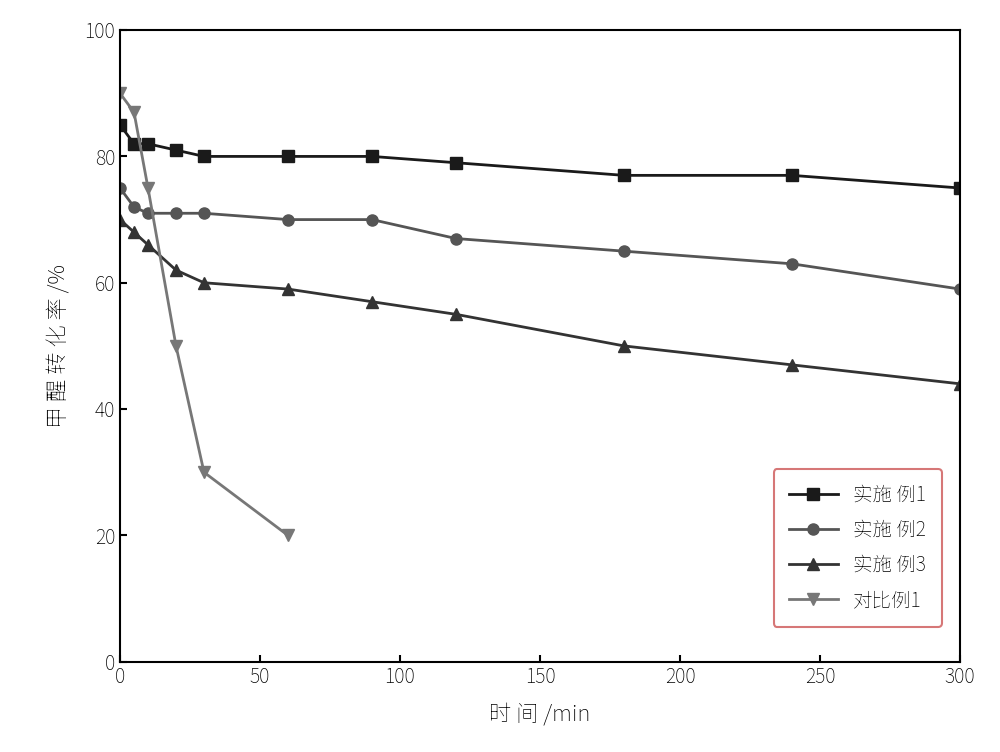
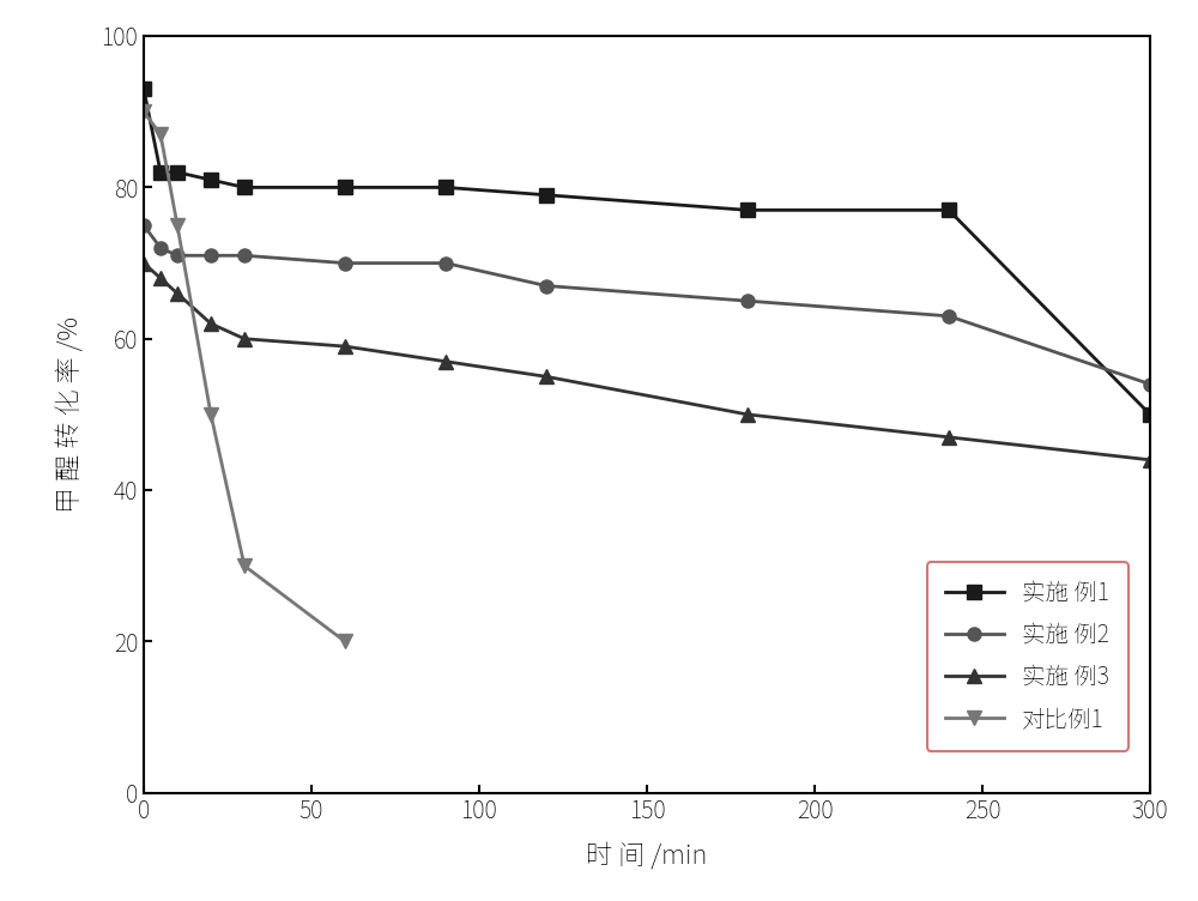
实施 例1/0: 85 -> 93
实施 例1/300: 75 -> 50
实施 例2/300: 59 -> 54
